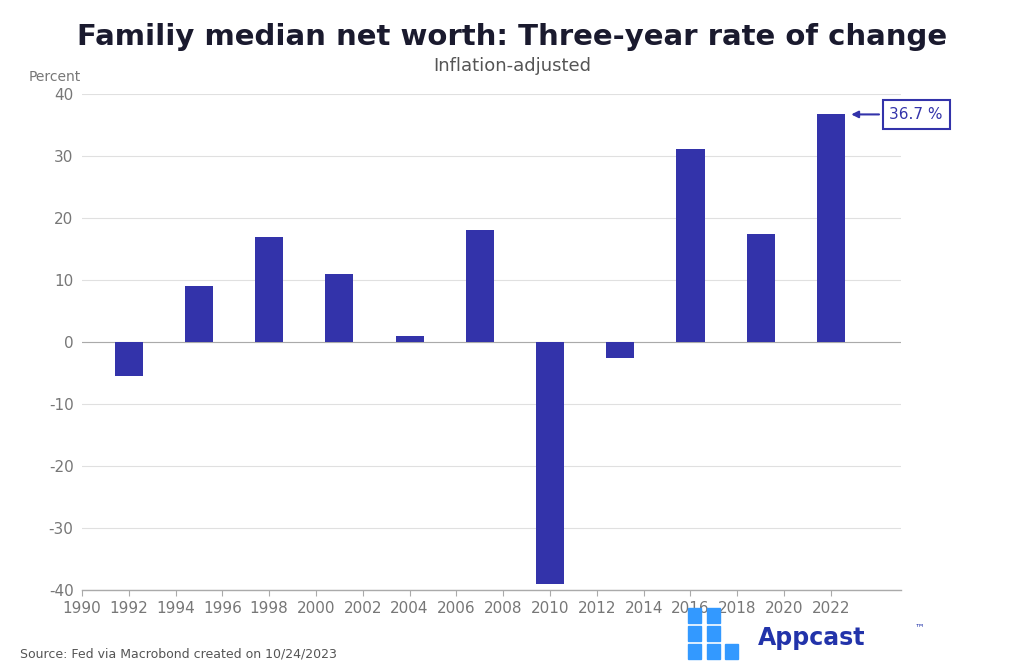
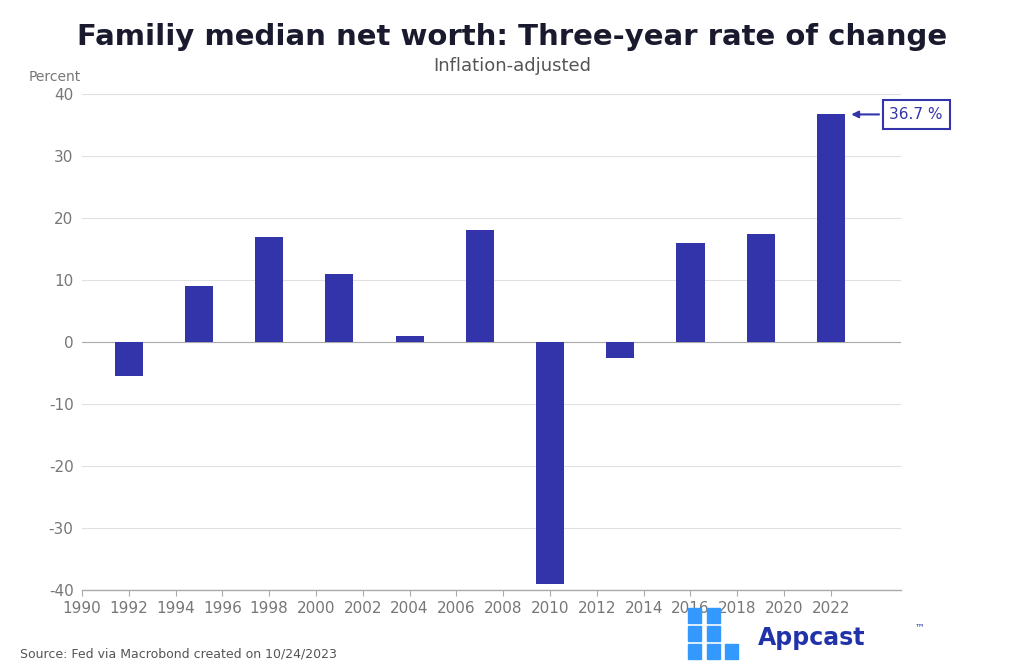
2016: 31.2 -> 16.0
